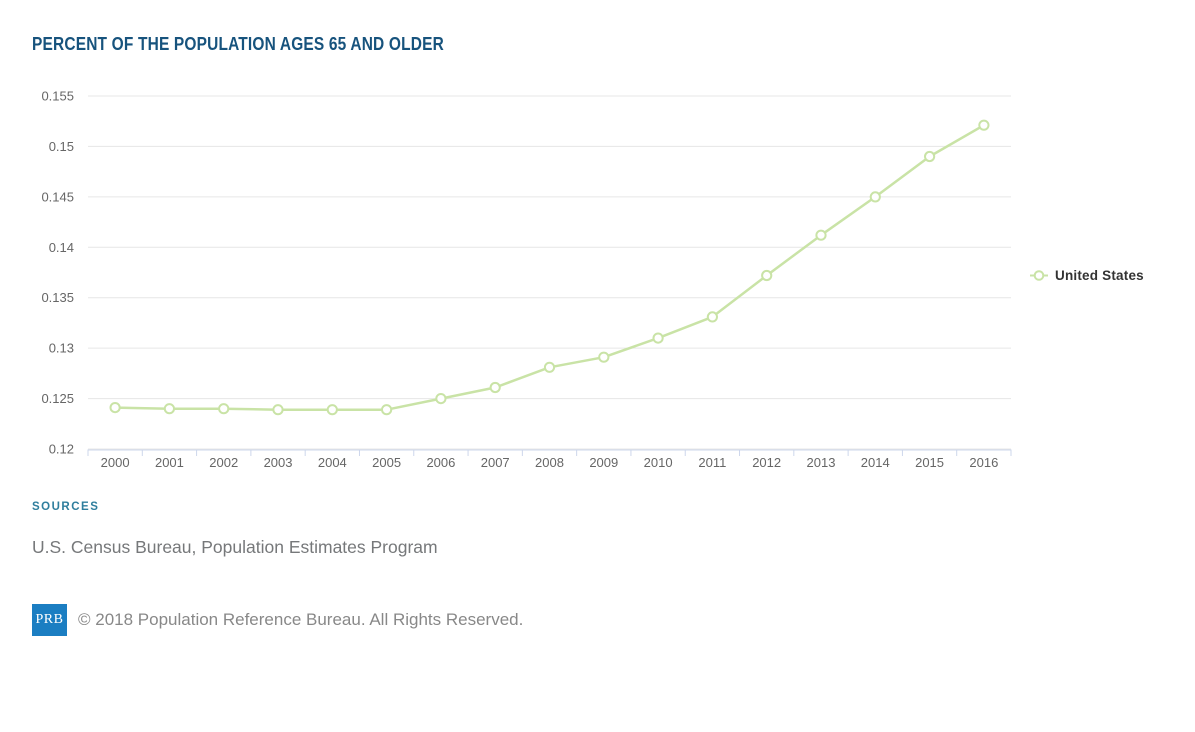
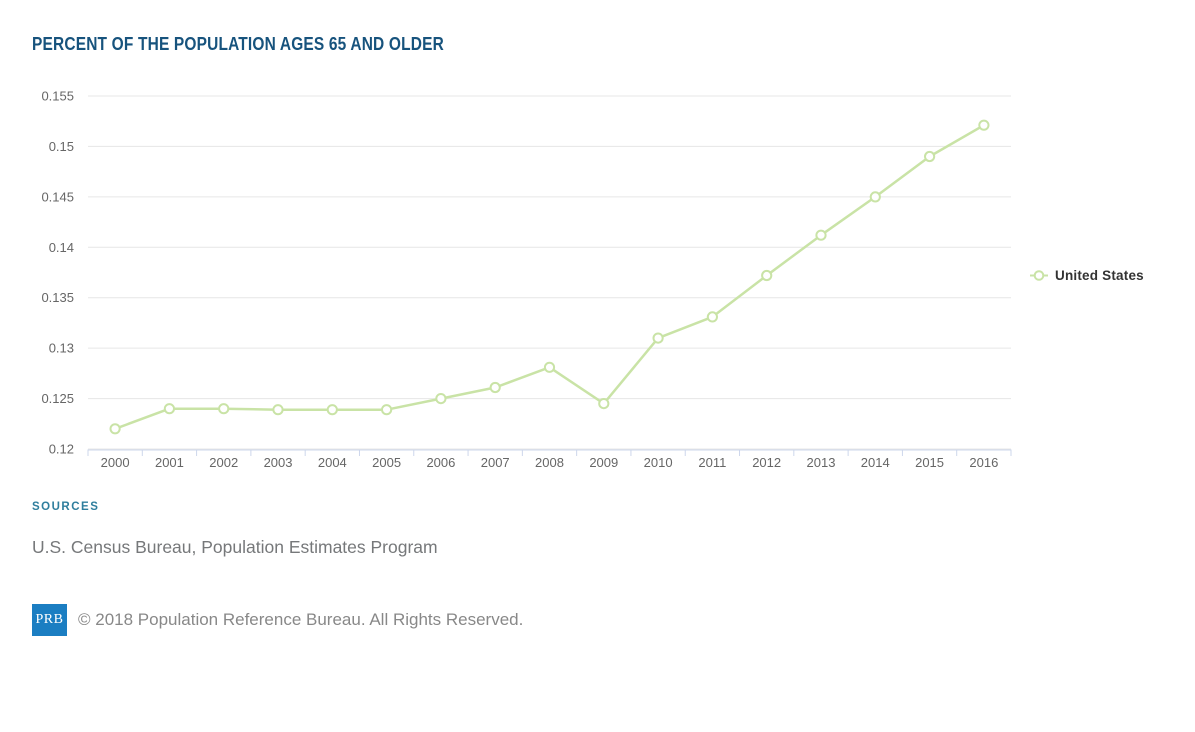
2000: 0.1241 -> 0.1220
2009: 0.1291 -> 0.1245
